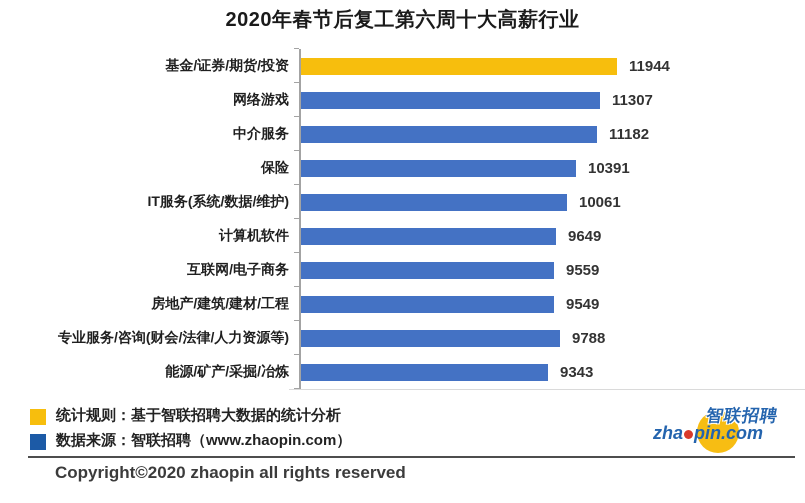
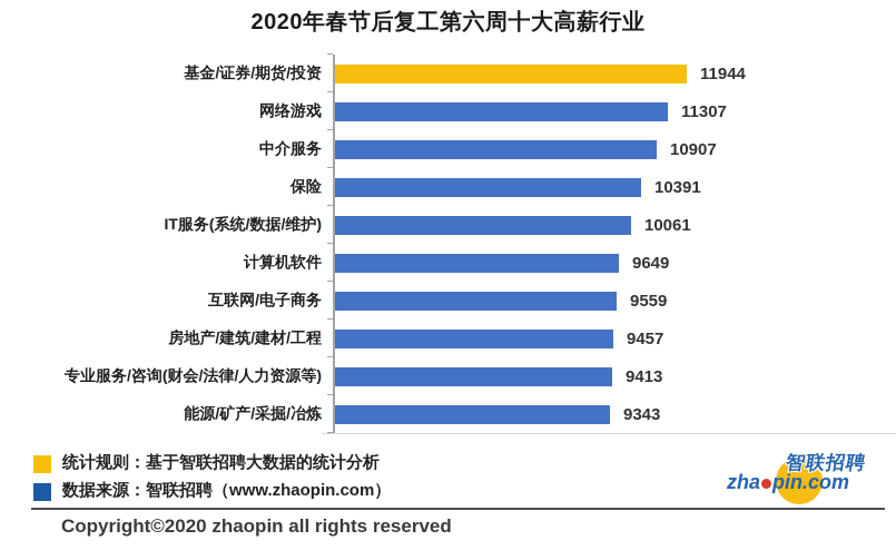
中介服务: 11182 -> 10907
房地产/建筑/建材/工程: 9549 -> 9457
专业服务/咨询(财会/法律/人力资源等): 9788 -> 9413
